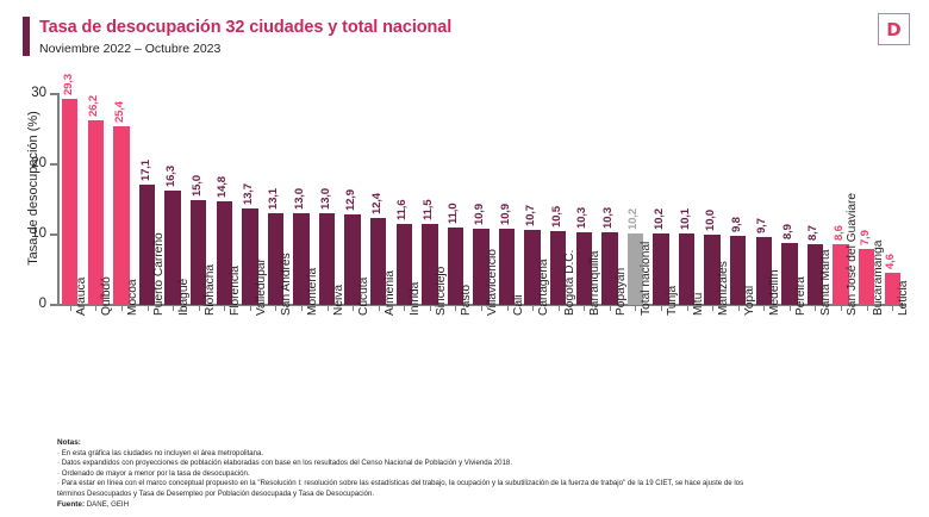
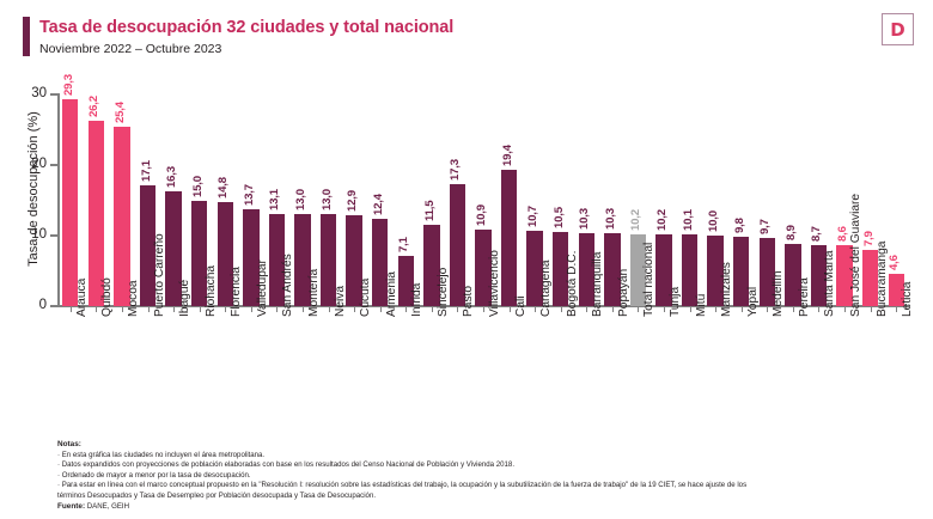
Inírida: 11,6 -> 7,1
Pasto: 11,0 -> 17,3
Cali: 10,9 -> 19,4
